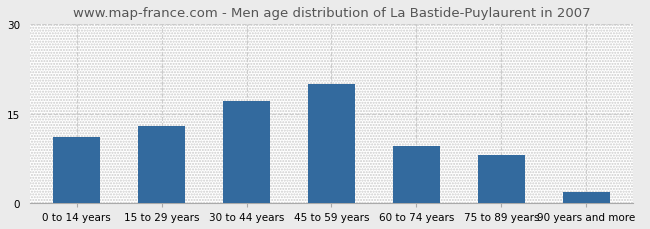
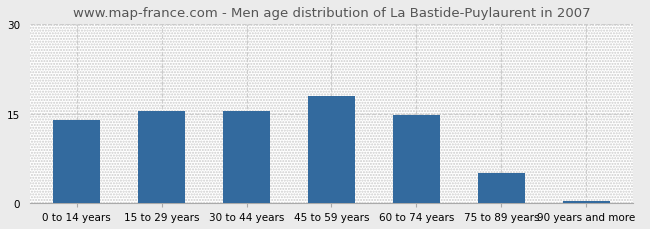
0 to 14 years: 11.0 -> 14.0
15 to 29 years: 13.0 -> 15.5
30 to 44 years: 17.2 -> 15.5
45 to 59 years: 20.0 -> 18.0
60 to 74 years: 9.6 -> 14.8
75 to 89 years: 8.0 -> 5.0
90 years and more: 1.8 -> 0.3
